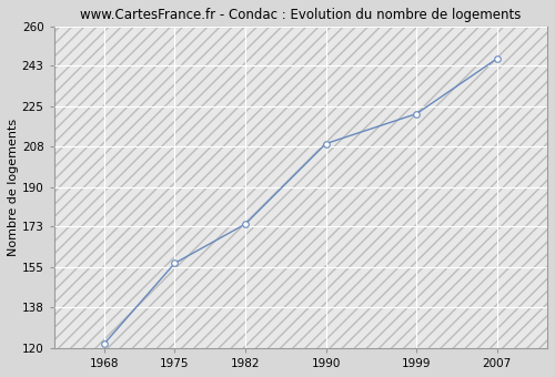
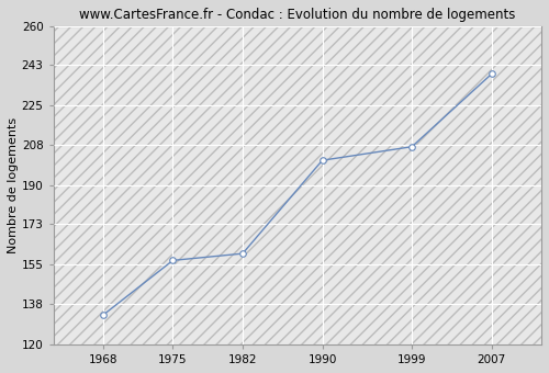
1968: 122 -> 133
1982: 174 -> 160
1990: 209 -> 201
1999: 222 -> 207
2007: 246 -> 239
